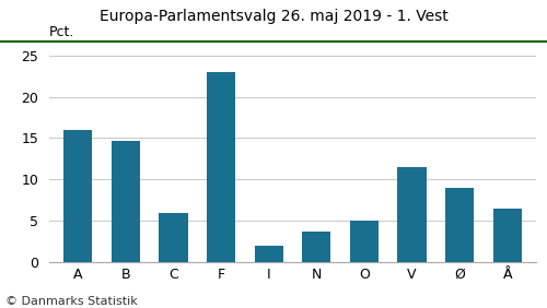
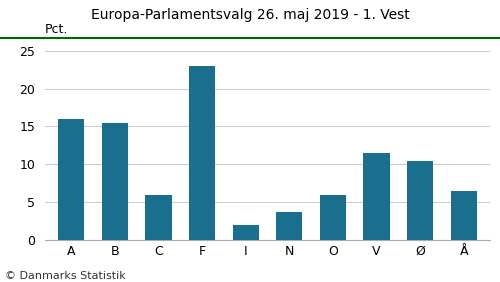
B: 14.6 -> 15.5
O: 5.0 -> 5.9
Ø: 9.0 -> 10.4
